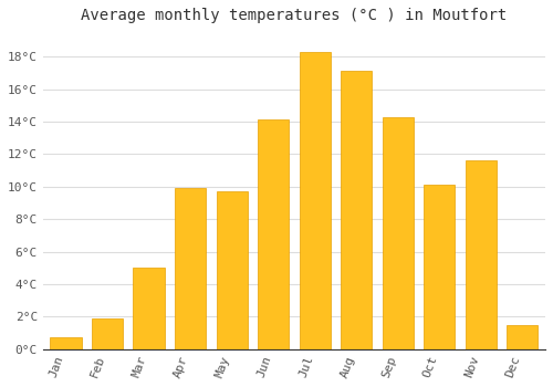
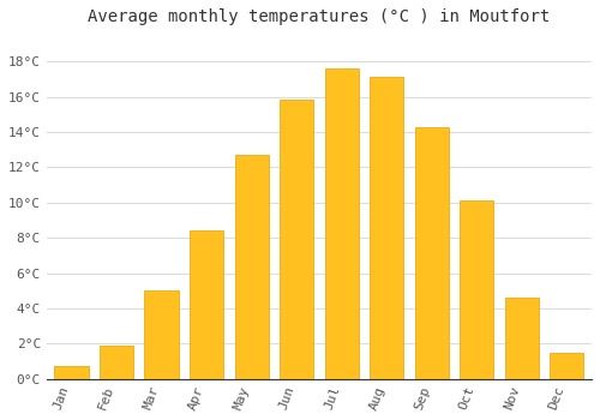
Apr: 9.9°C -> 8.4°C
May: 9.7°C -> 12.7°C
Jun: 14.1°C -> 15.8°C
Jul: 18.3°C -> 17.6°C
Nov: 11.6°C -> 4.6°C
